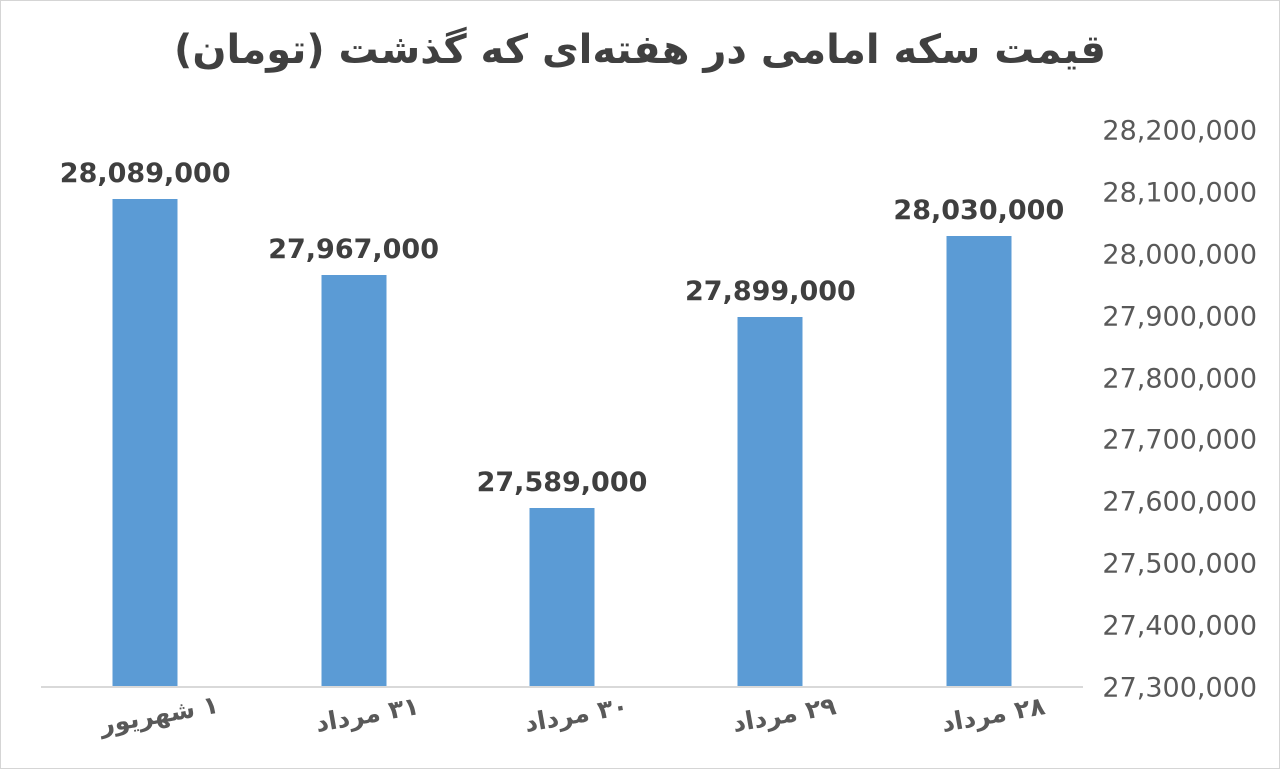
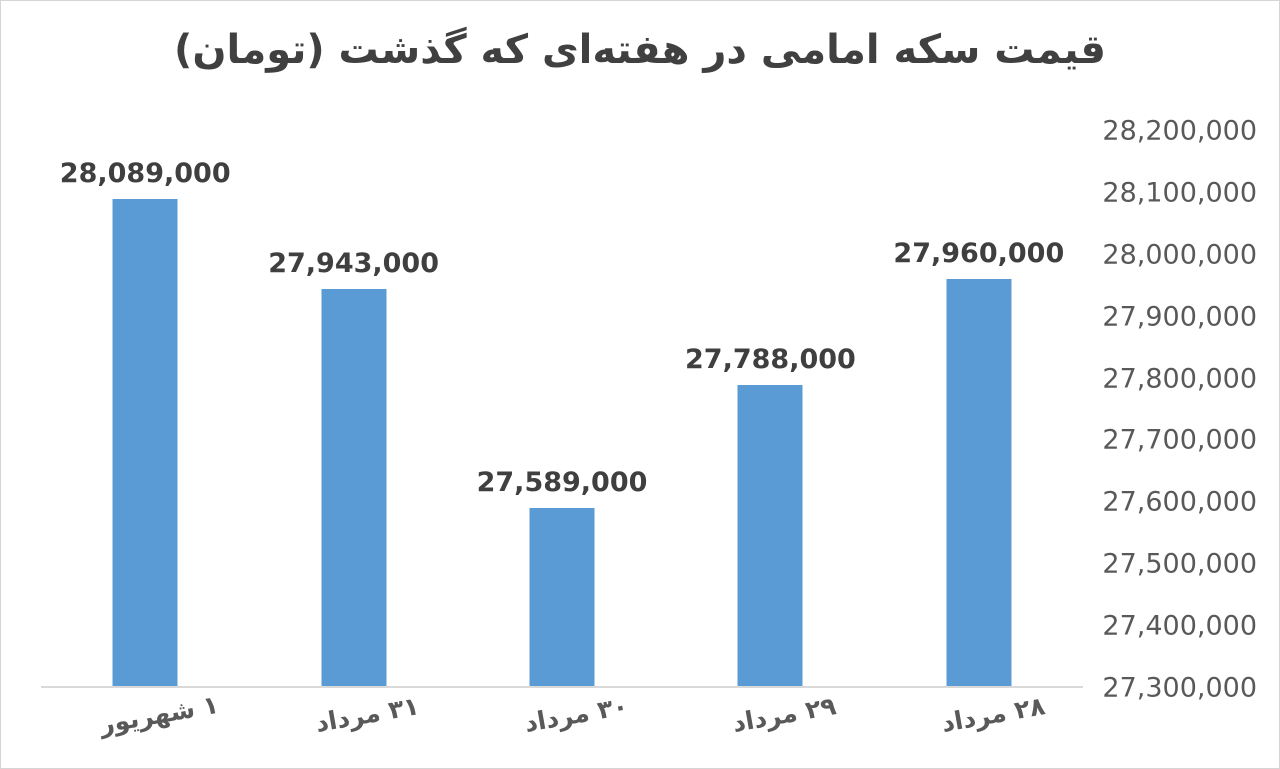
۳۱ مرداد: 27,967,000 -> 27,943,000
۲۹ مرداد: 27,899,000 -> 27,788,000
۲۸ مرداد: 28,030,000 -> 27,960,000
